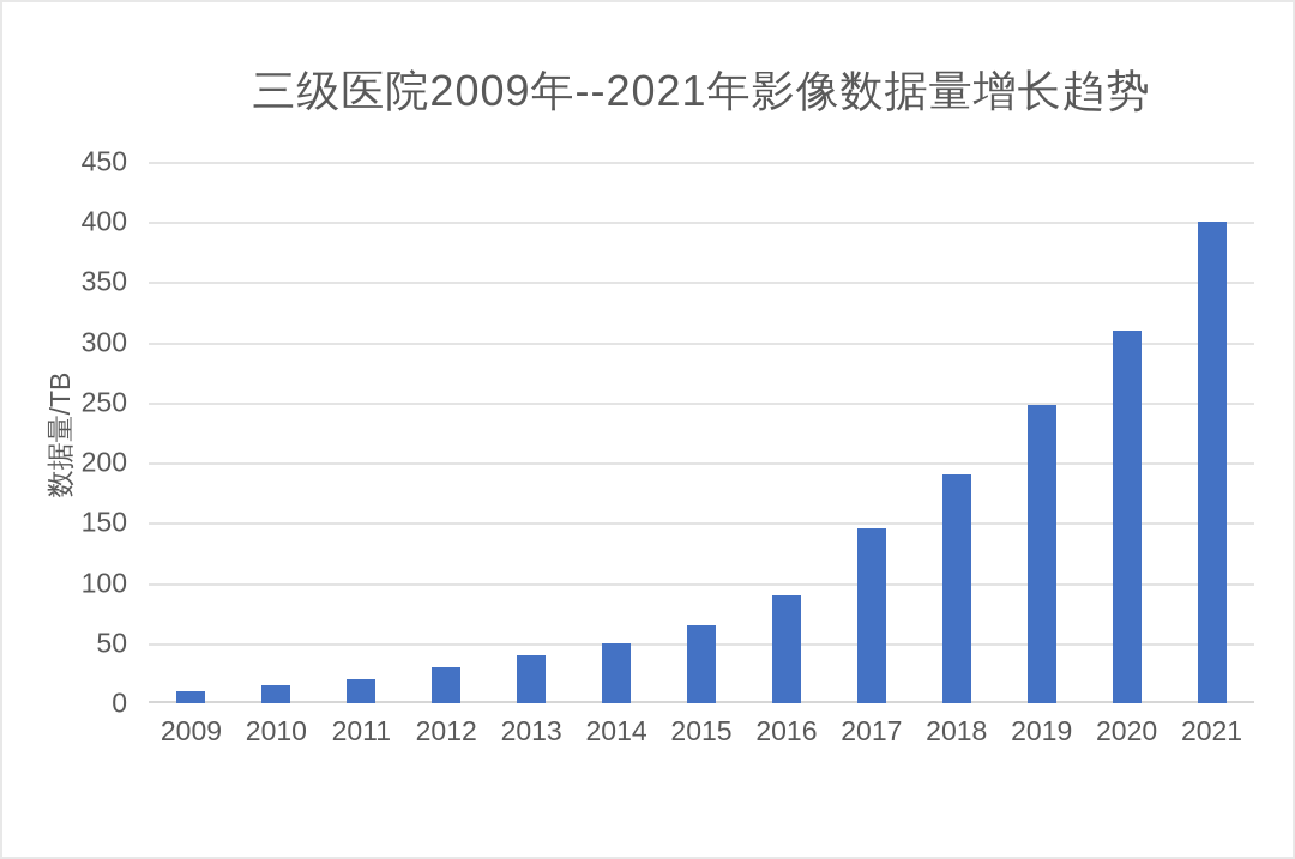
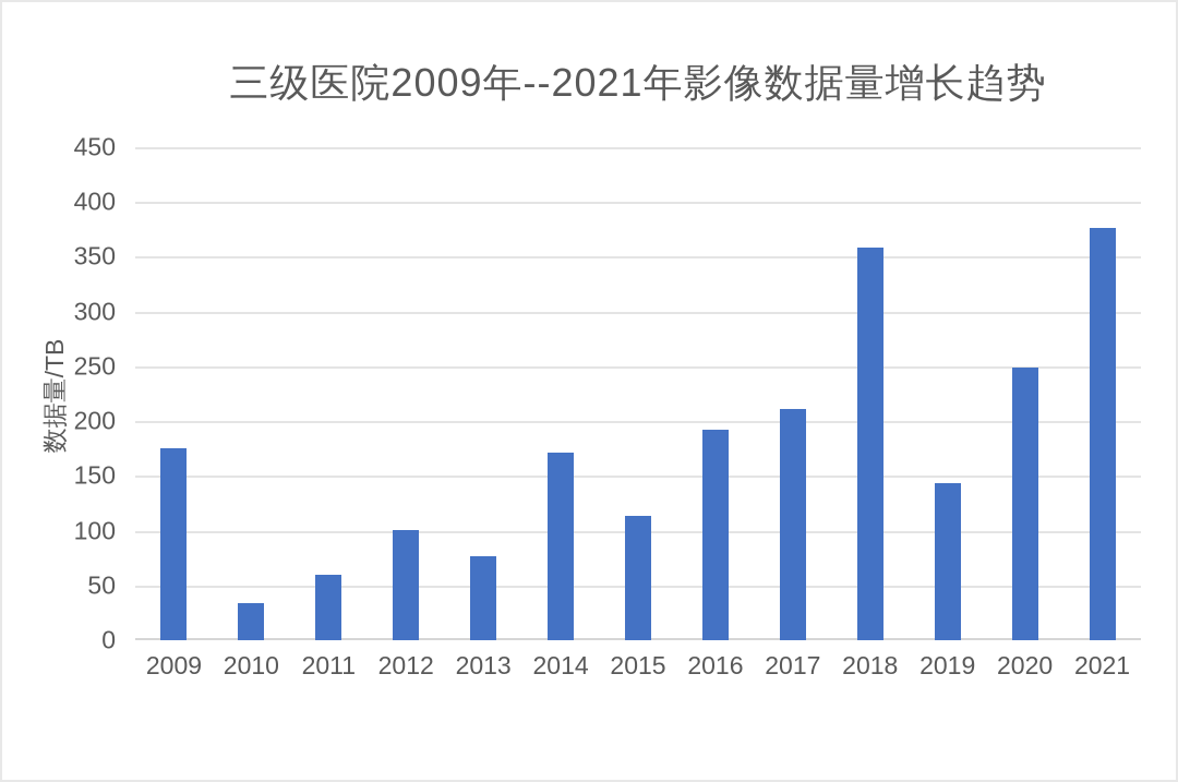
2009: 10 -> 175
2010: 15 -> 34
2011: 20 -> 60
2012: 30 -> 101
2013: 40 -> 77
2014: 50 -> 171
2015: 65 -> 114
2016: 90 -> 192
2017: 145 -> 211
2018: 190 -> 358
2019: 248 -> 143
2020: 310 -> 249
2021: 400 -> 376
